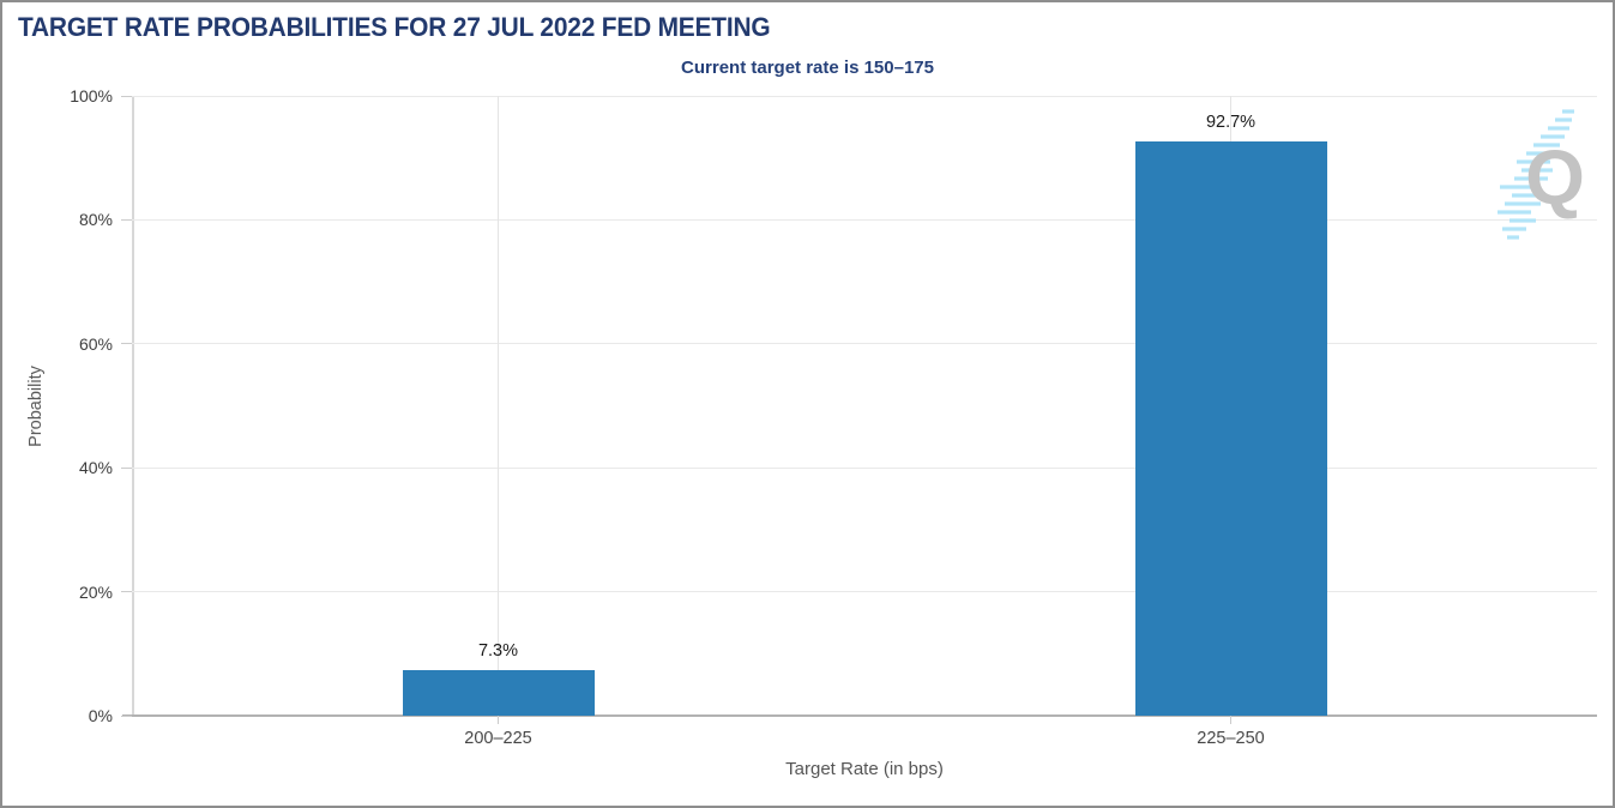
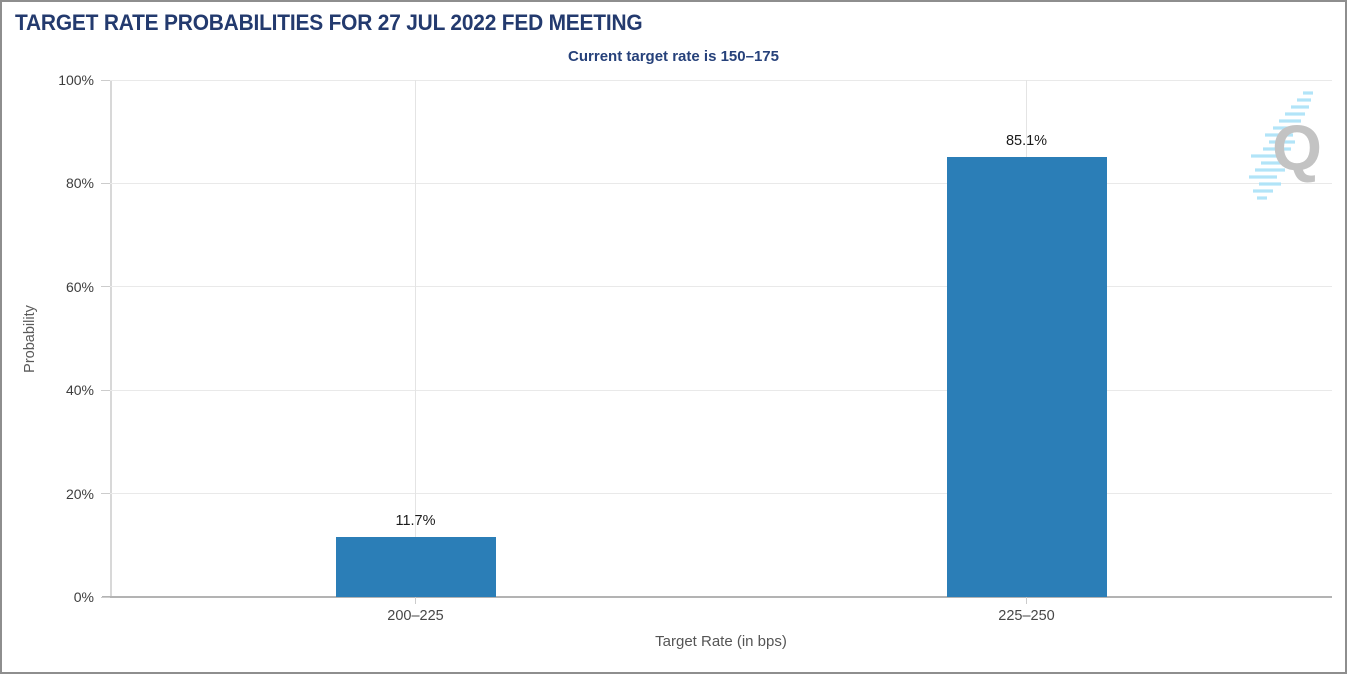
200–225: 7.3% -> 11.7%
225–250: 92.7% -> 85.1%
